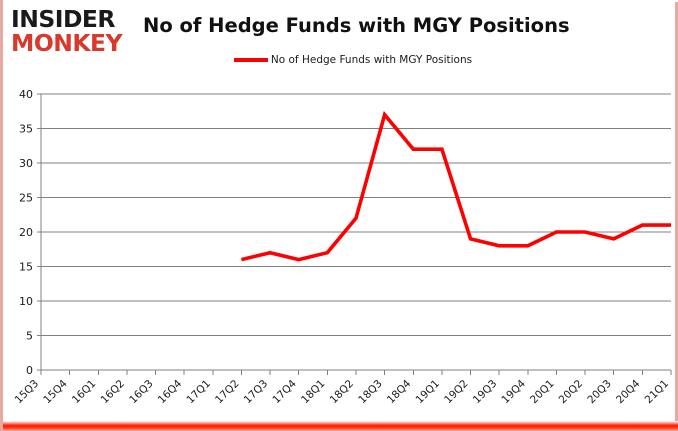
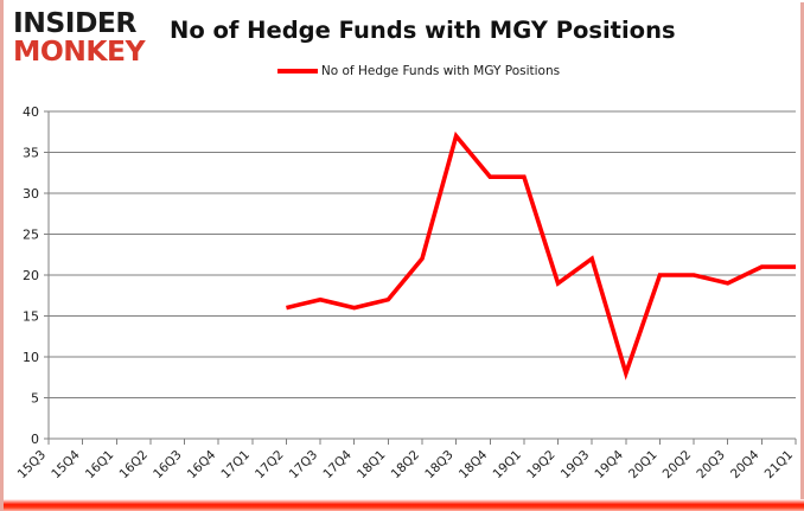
19Q3: 18 -> 22
19Q4: 18 -> 8
